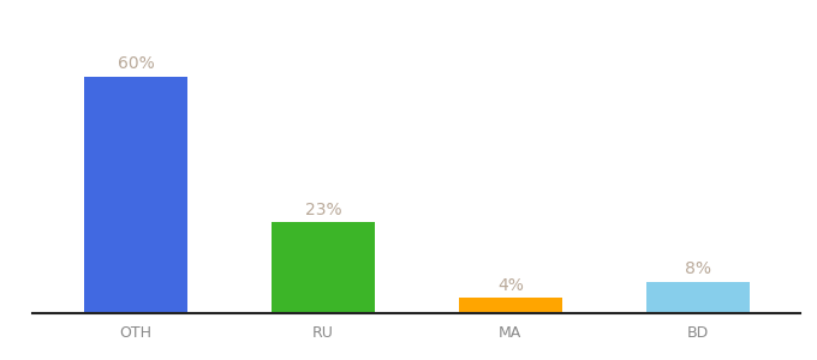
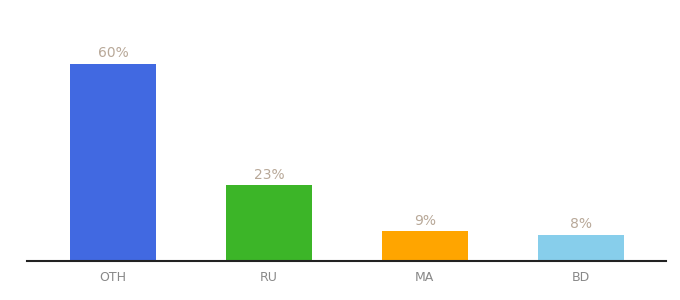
MA: 4% -> 9%
